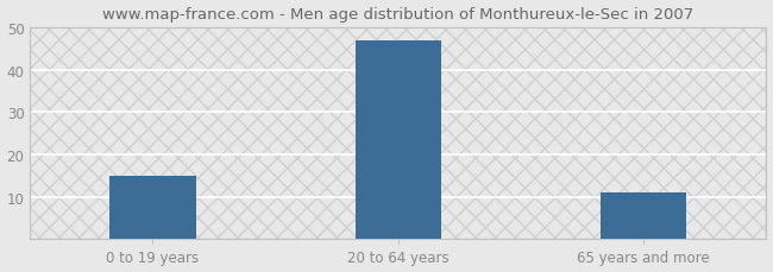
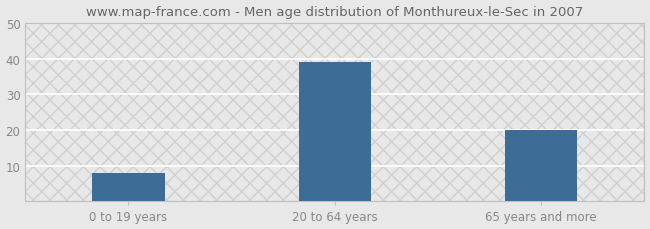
0 to 19 years: 15 -> 8
20 to 64 years: 47 -> 39
65 years and more: 11 -> 20
